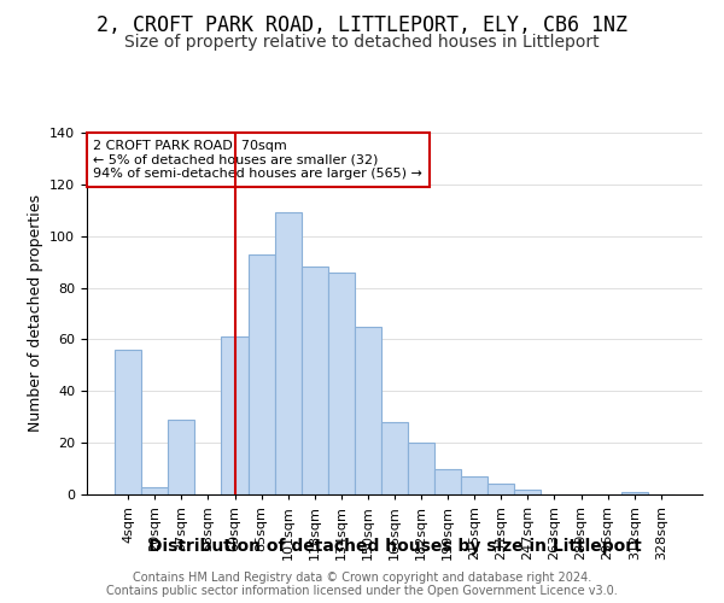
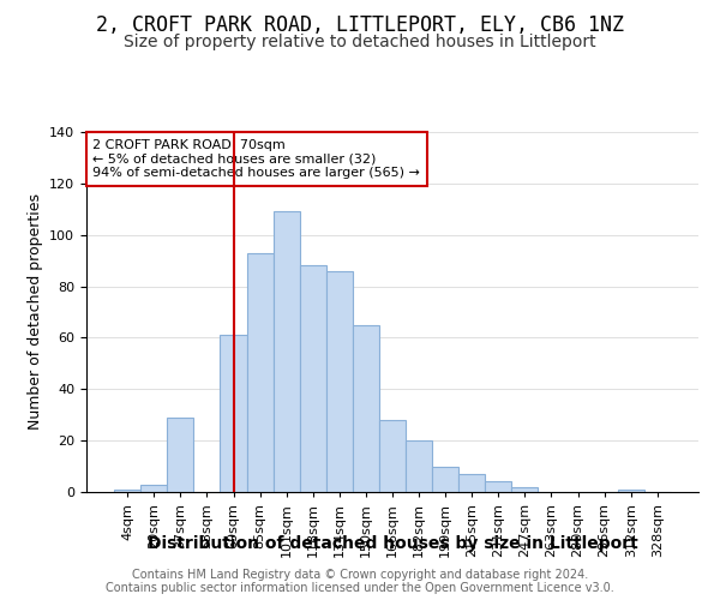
4sqm: 56 -> 1
